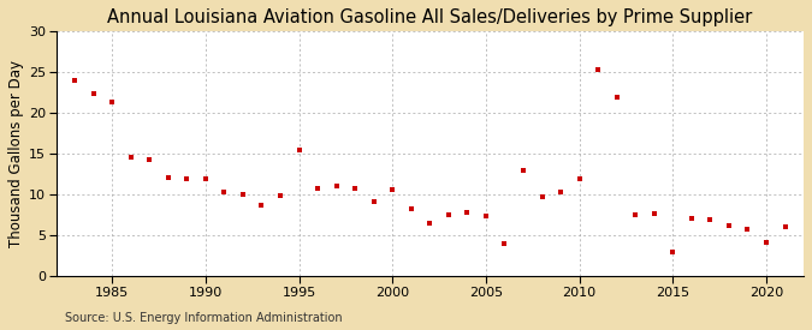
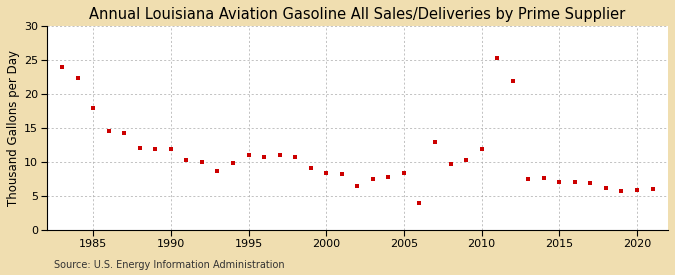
1985: 21.4 -> 18.0
1995: 15.4 -> 11.1
2000: 10.6 -> 8.5
2005: 7.4 -> 8.5
2015: 3.0 -> 7.1
2020: 4.2 -> 6.0
